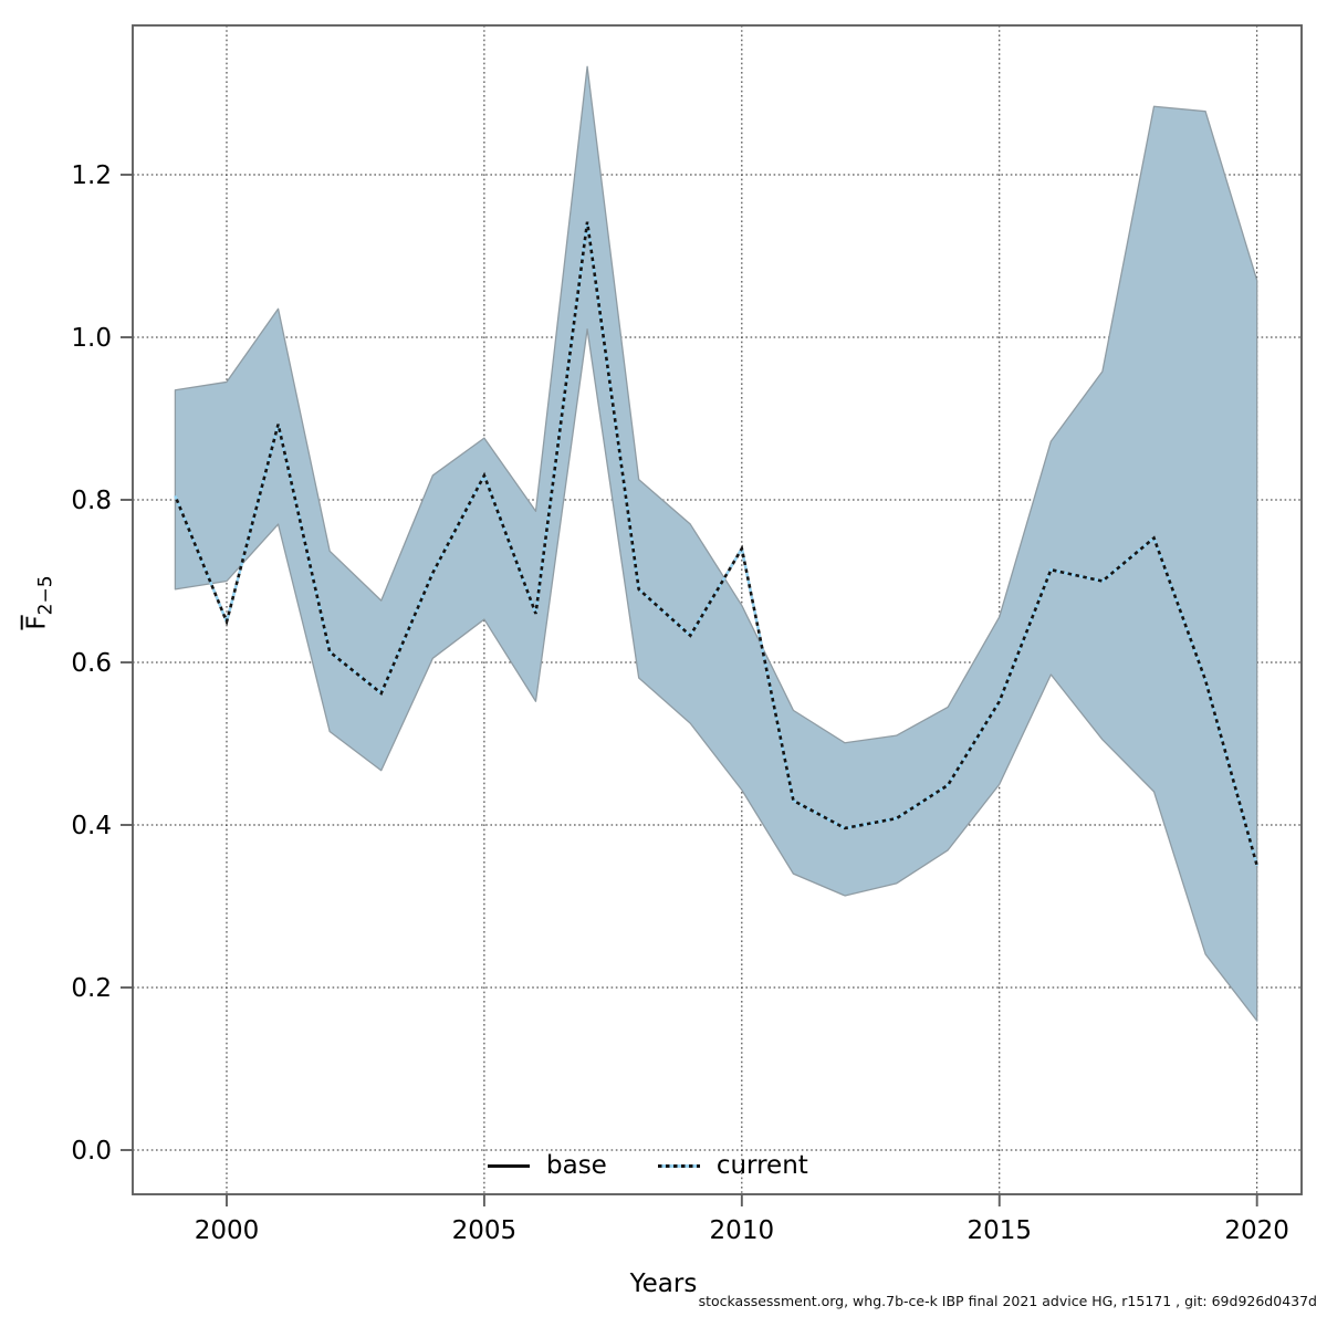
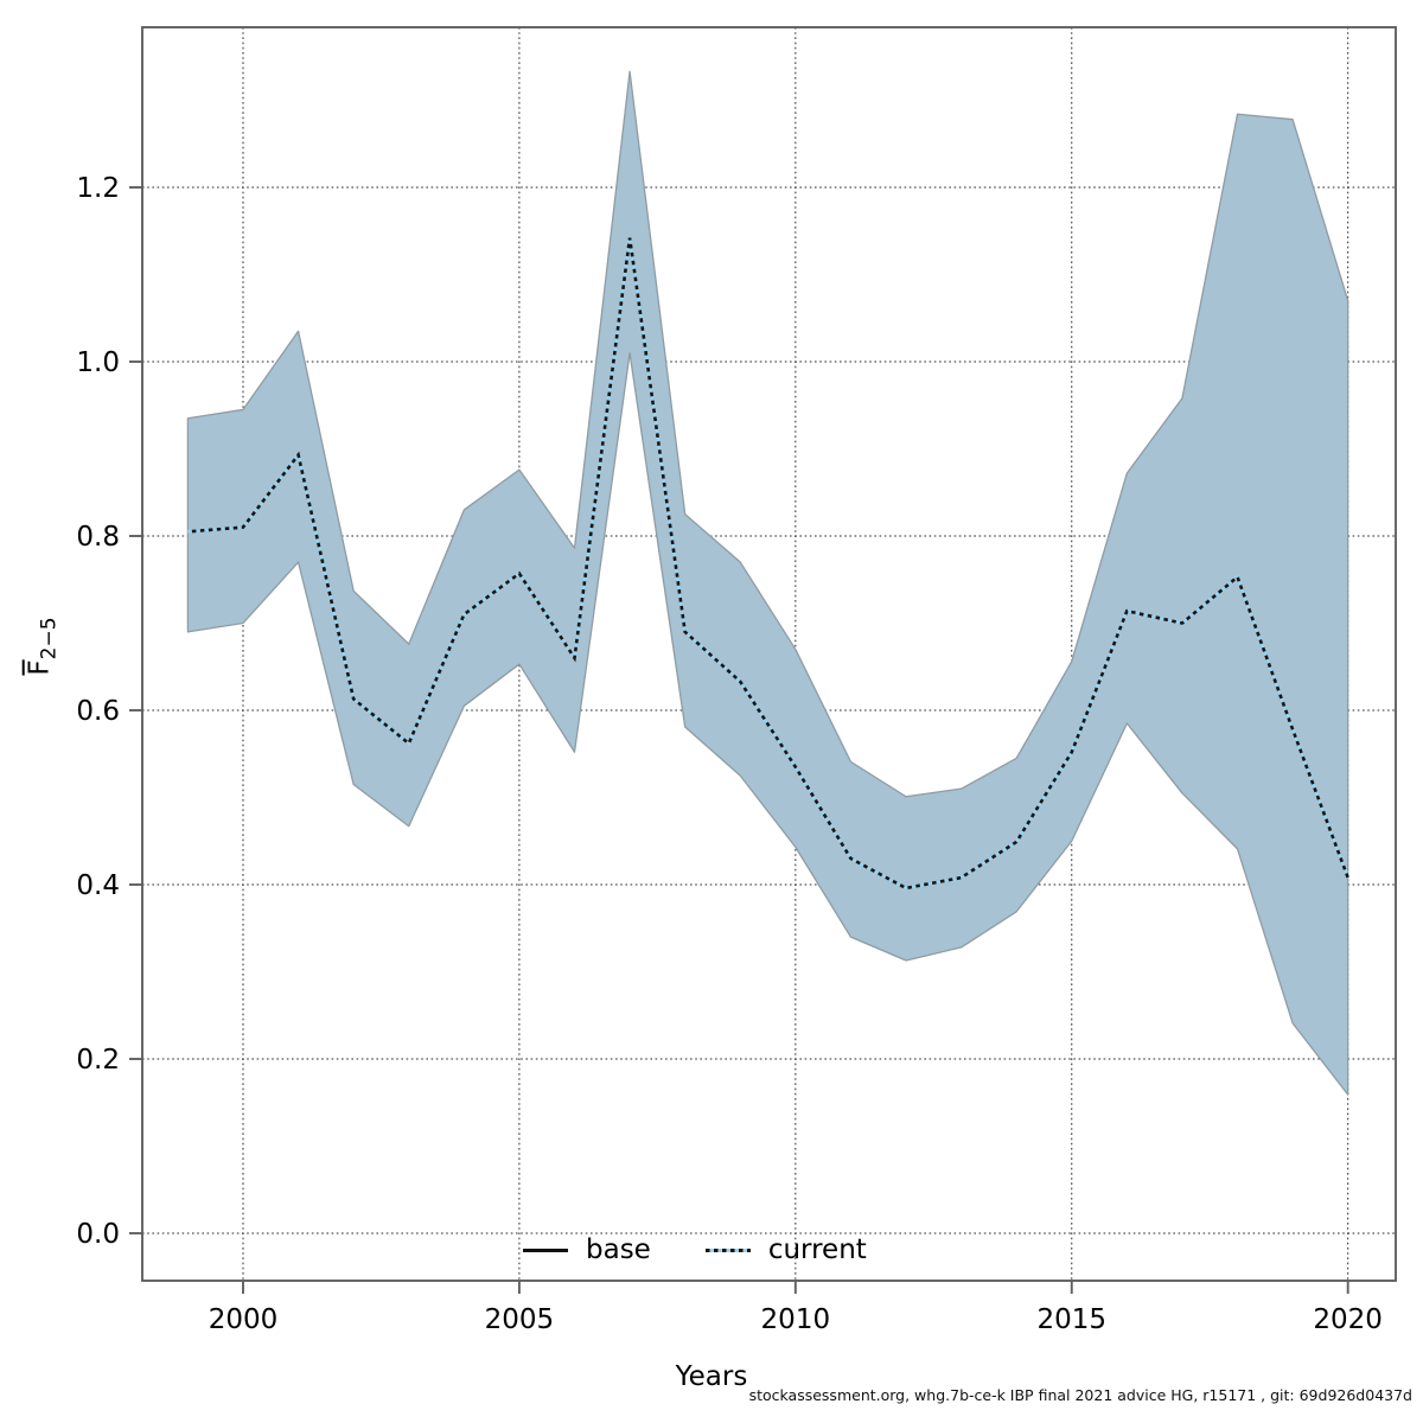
2000: 0.65 -> 0.81
2005: 0.83 -> 0.76
2010: 0.74 -> 0.54
2020: 0.35 -> 0.41
